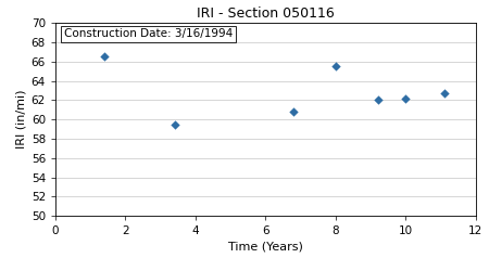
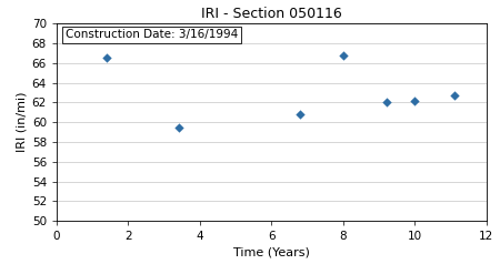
8: 65.5 -> 66.8
